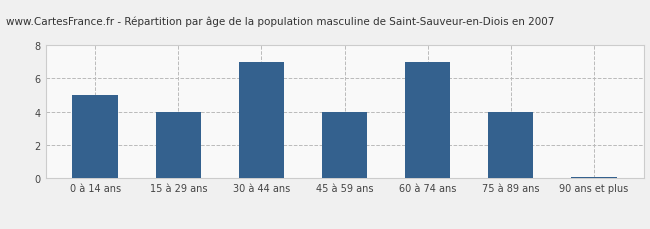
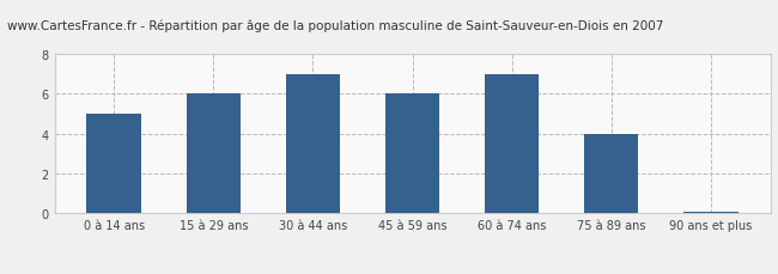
15 à 29 ans: 4.0 -> 6.0
45 à 59 ans: 4.0 -> 6.0
